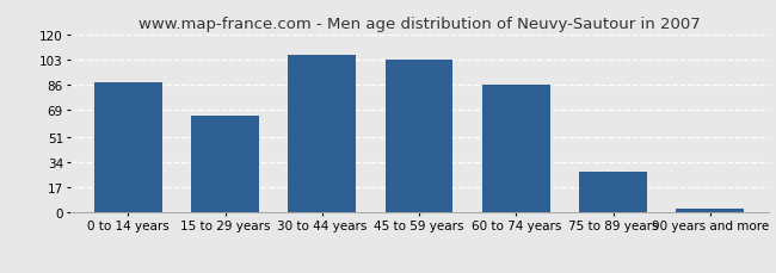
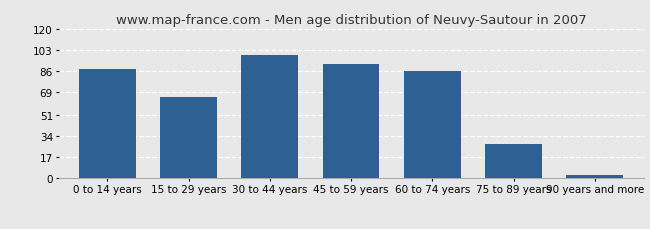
30 to 44 years: 106 -> 99
45 to 59 years: 103 -> 92
